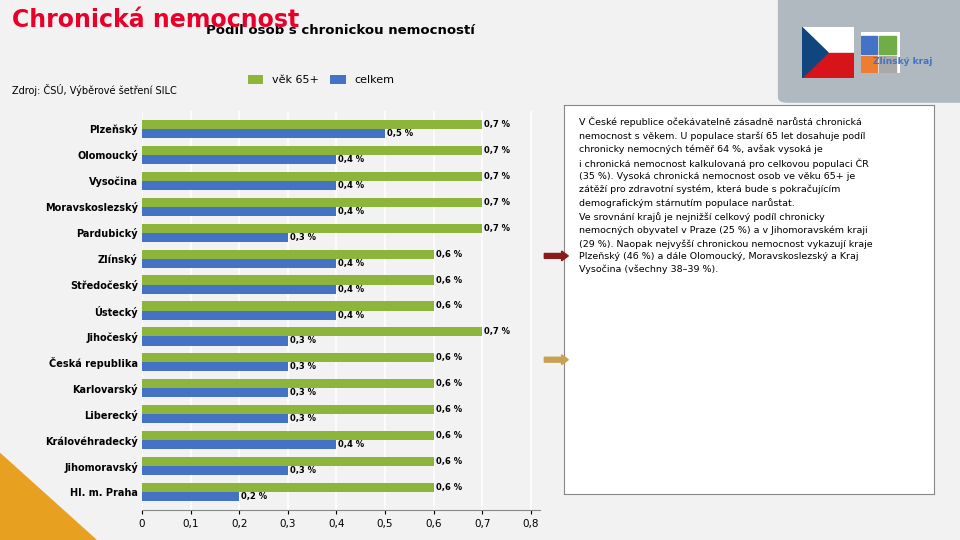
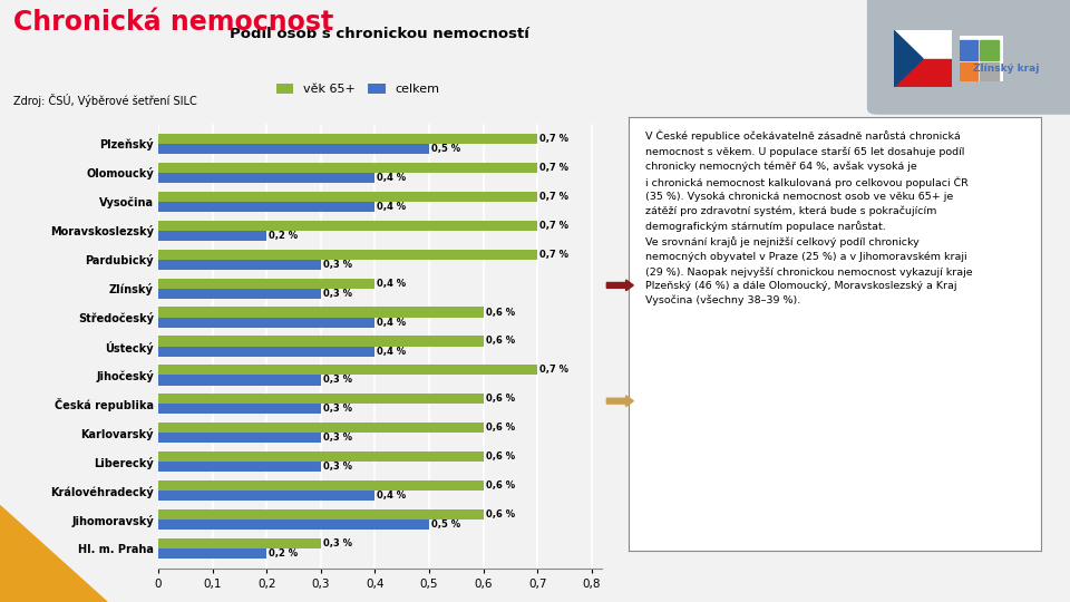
celkem/Moravskoslezský: 0,4 -> 0,2
věk 65+/Zlínský: 0,6 -> 0,4
celkem/Zlínský: 0,4 -> 0,3
celkem/Jihomoravský: 0,3 -> 0,5
věk 65+/Hl. m. Praha: 0,6 -> 0,3
